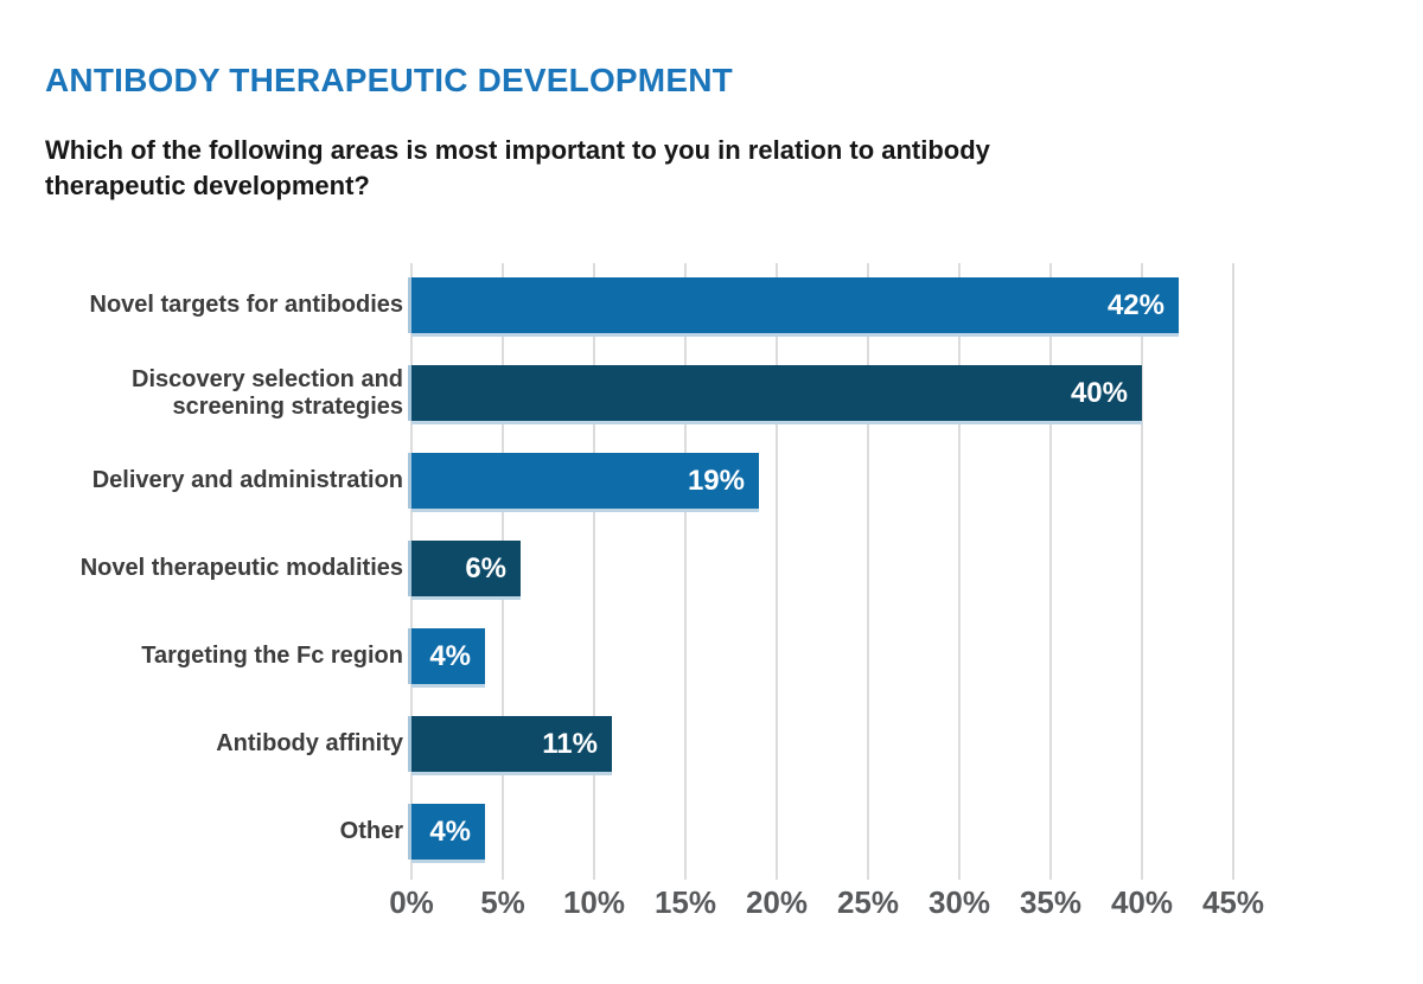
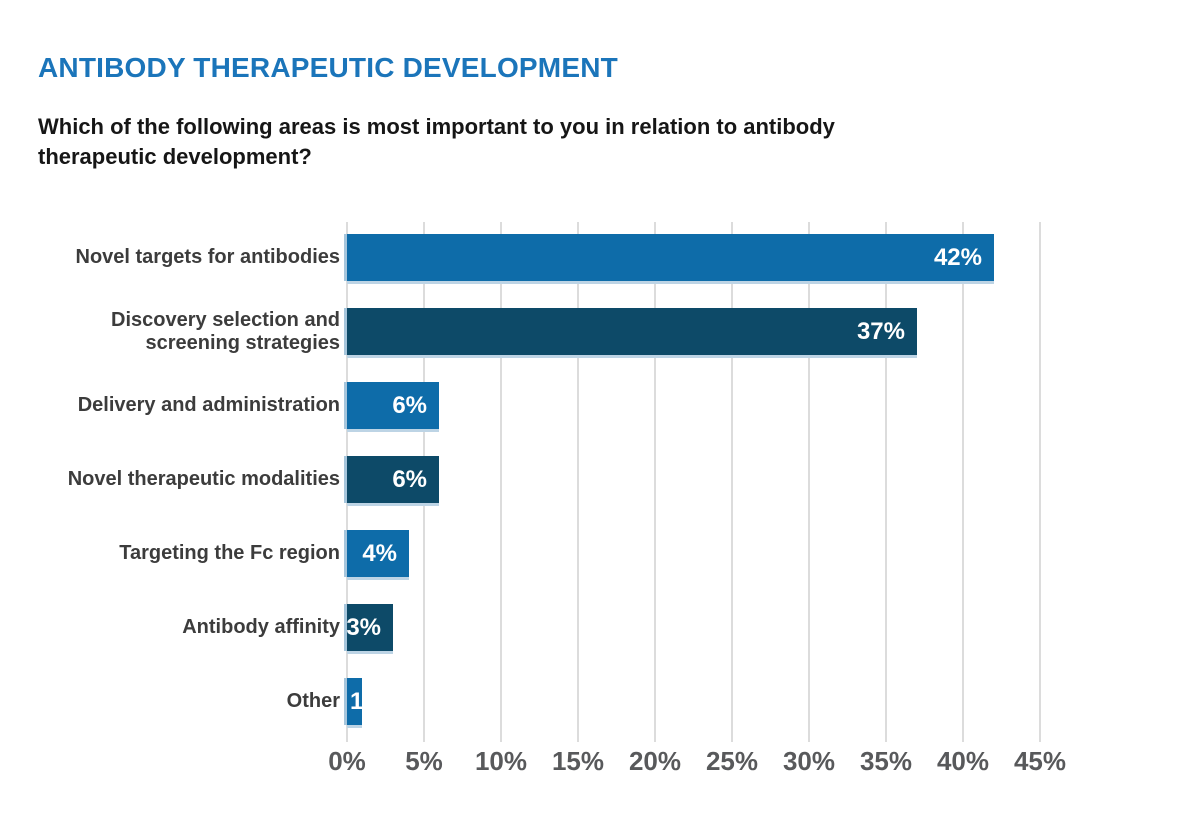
Discovery selection and screening strategies: 40% -> 37%
Delivery and administration: 19% -> 6%
Antibody affinity: 11% -> 3%
Other: 4% -> 1%
